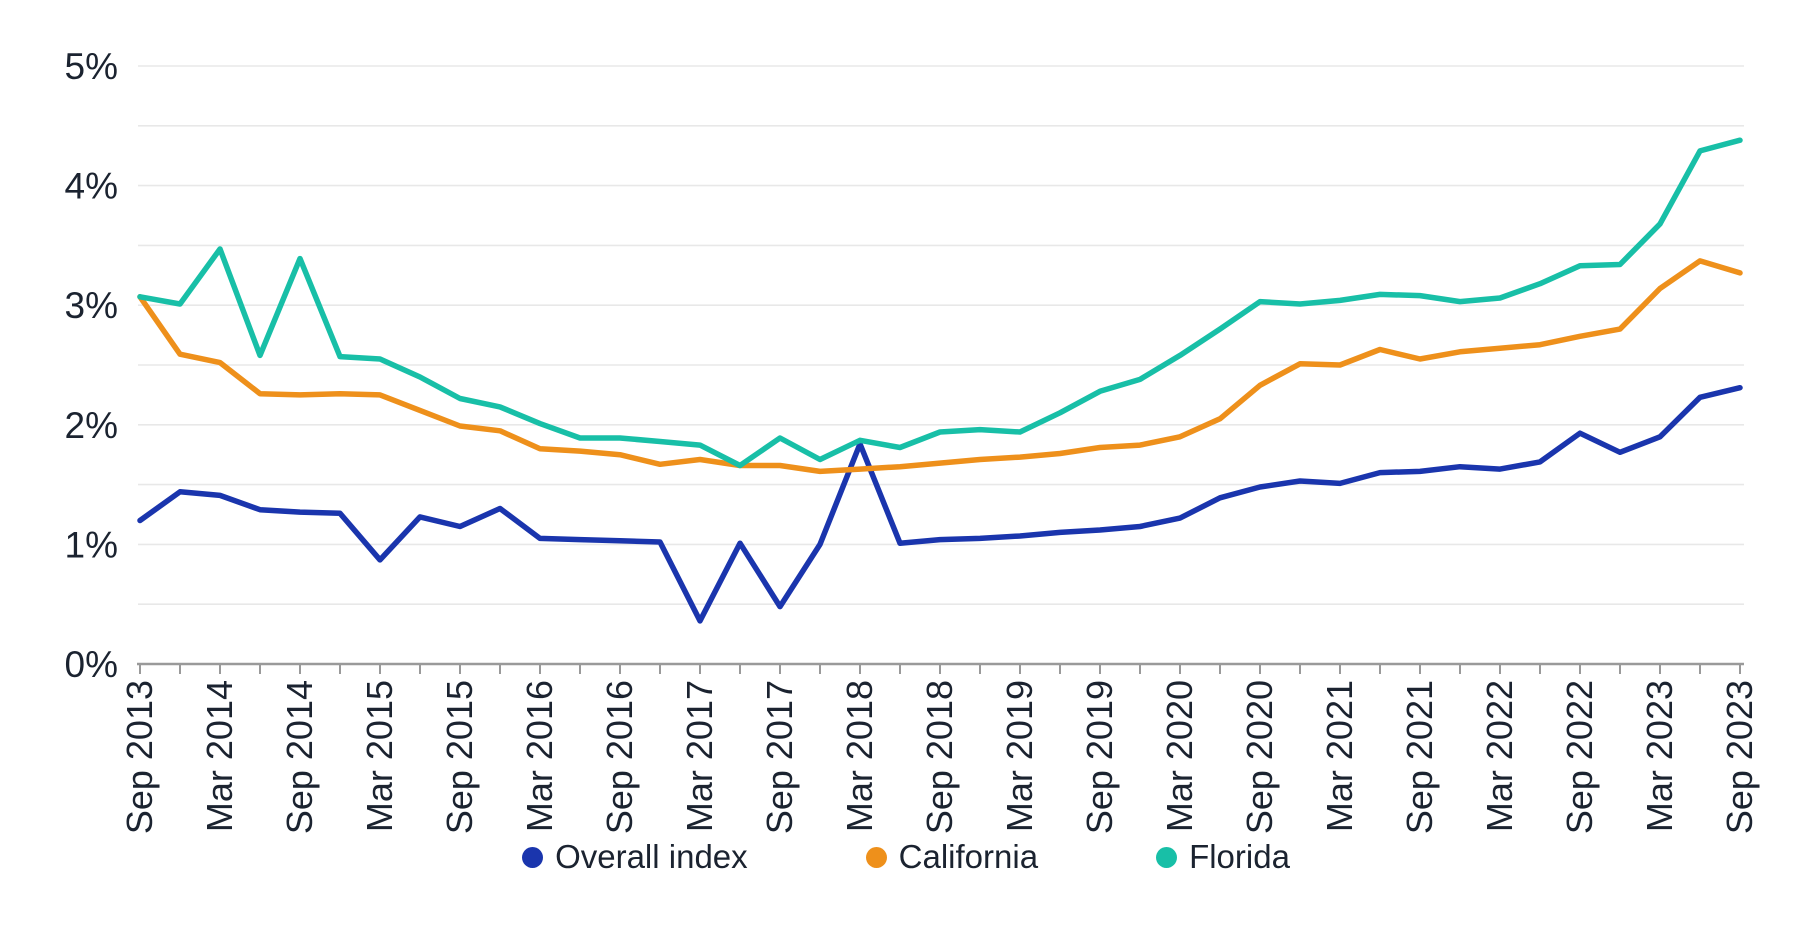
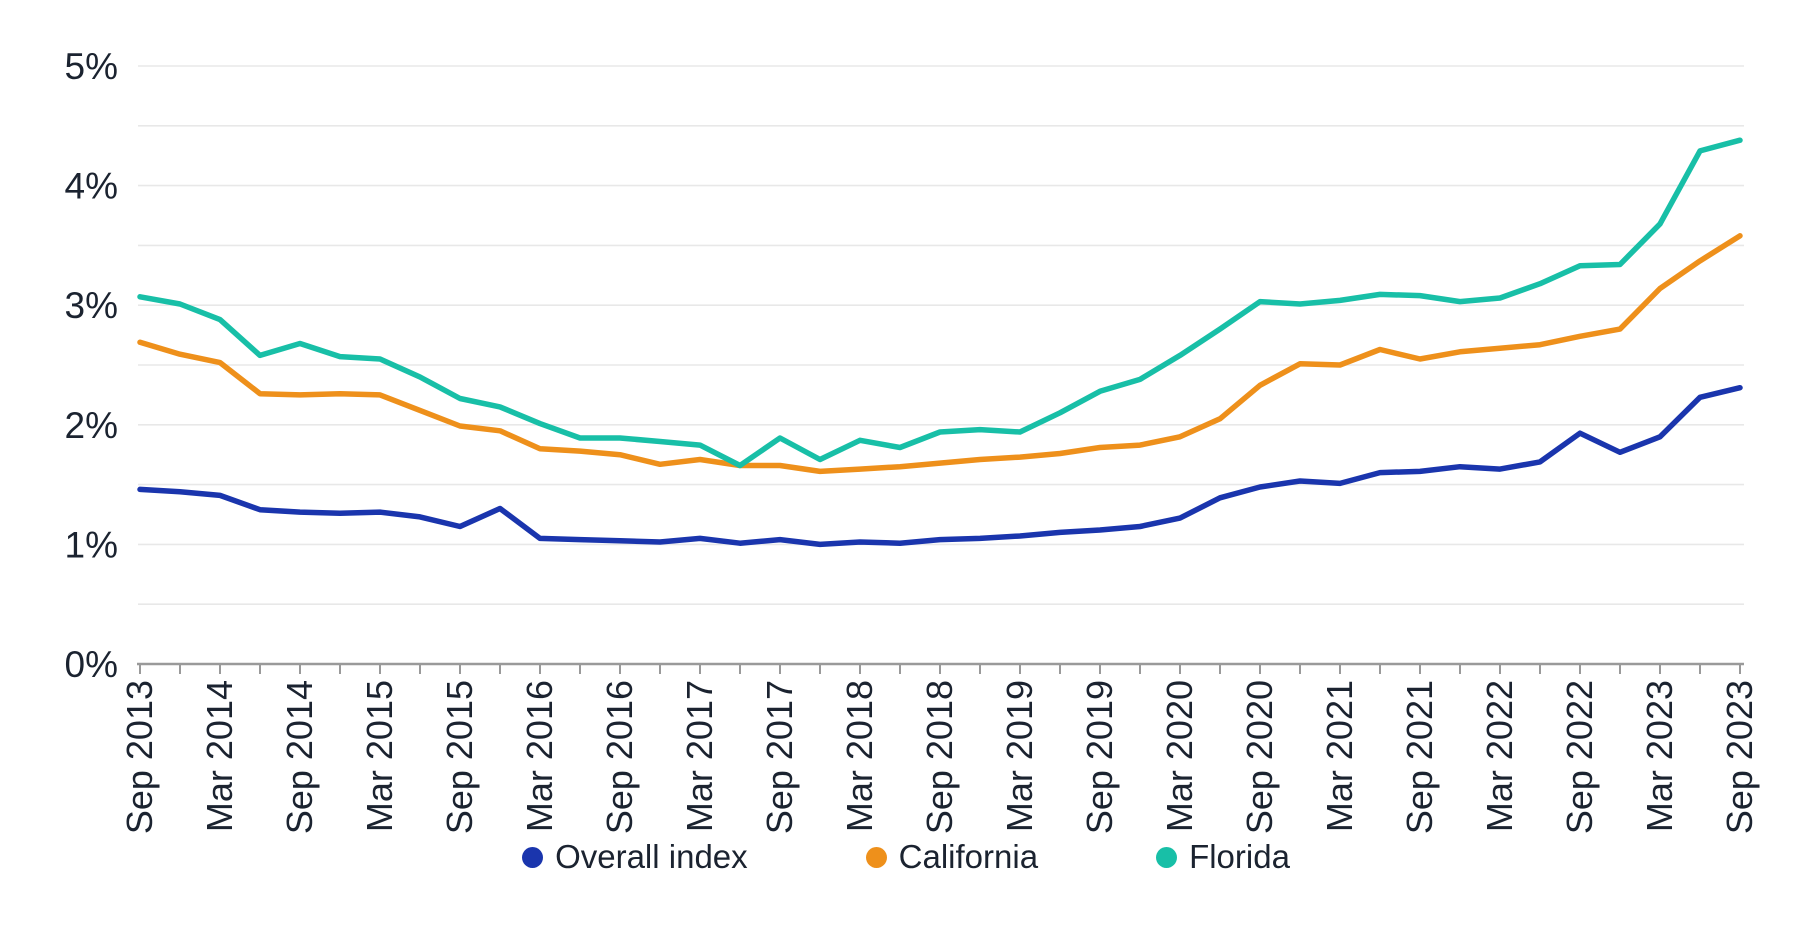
Overall index/Sep 2013: 1.20% -> 1.46%
California/Sep 2013: 3.07% -> 2.69%
Florida/Mar 2014: 3.47% -> 2.88%
Florida/Sep 2014: 3.39% -> 2.68%
Overall index/Mar 2015: 0.87% -> 1.27%
Overall index/Mar 2017: 0.36% -> 1.05%
Overall index/Sep 2017: 0.48% -> 1.04%
Overall index/Mar 2018: 1.84% -> 1.02%
California/Sep 2023: 3.27% -> 3.58%
